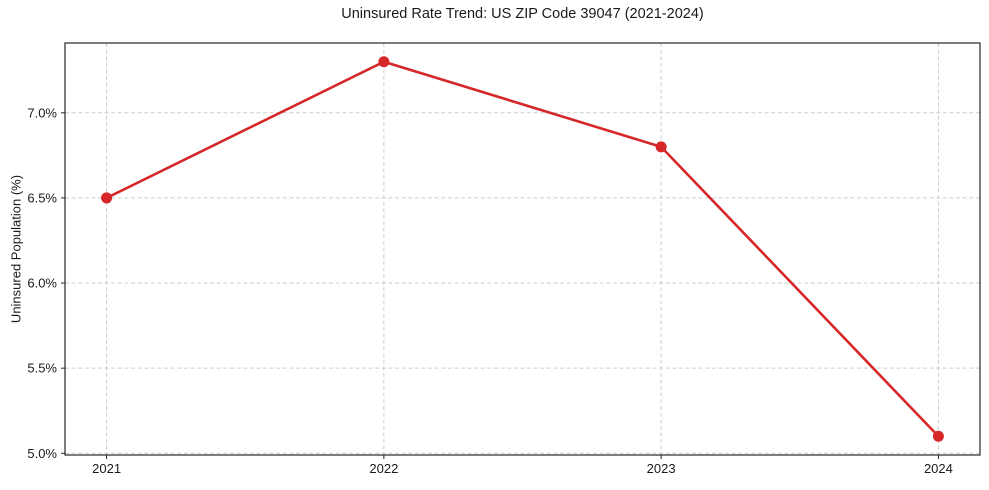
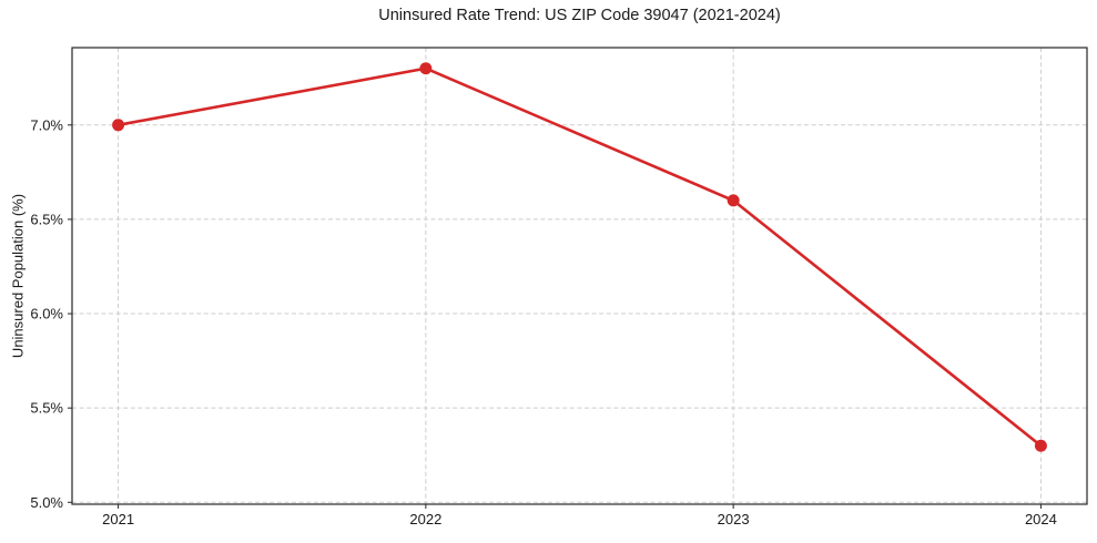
2021: 6.5% -> 7.0%
2023: 6.8% -> 6.6%
2024: 5.1% -> 5.3%
